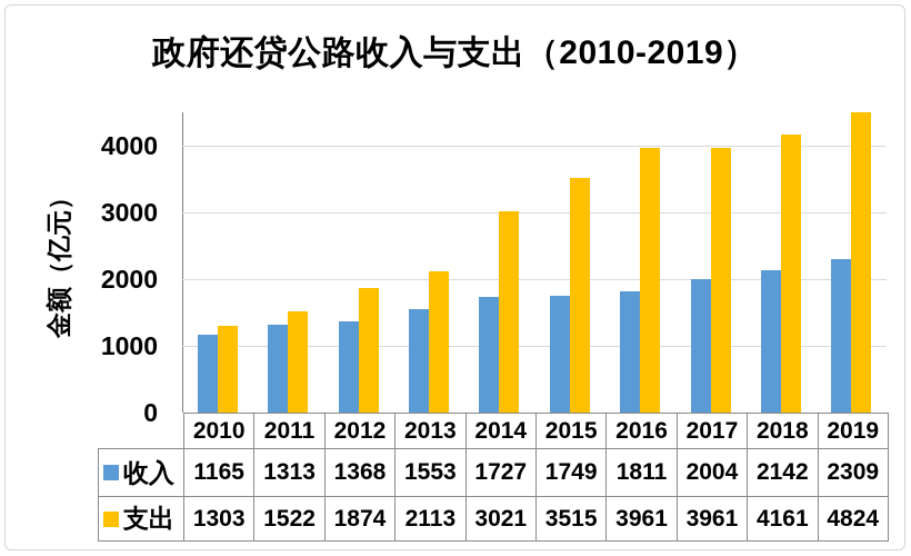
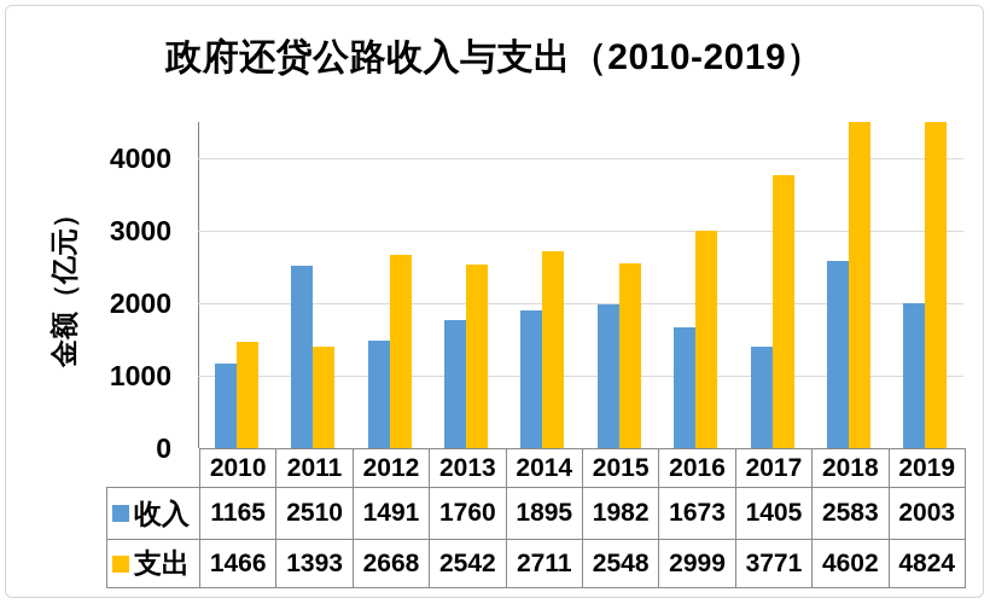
支出/2010: 1303 -> 1466
收入/2011: 1313 -> 2510
支出/2011: 1522 -> 1393
收入/2012: 1368 -> 1491
支出/2012: 1874 -> 2668
收入/2013: 1553 -> 1760
支出/2013: 2113 -> 2542
收入/2014: 1727 -> 1895
支出/2014: 3021 -> 2711
收入/2015: 1749 -> 1982
支出/2015: 3515 -> 2548
收入/2016: 1811 -> 1673
支出/2016: 3961 -> 2999
收入/2017: 2004 -> 1405
支出/2017: 3961 -> 3771
收入/2018: 2142 -> 2583
支出/2018: 4161 -> 4602
收入/2019: 2309 -> 2003
